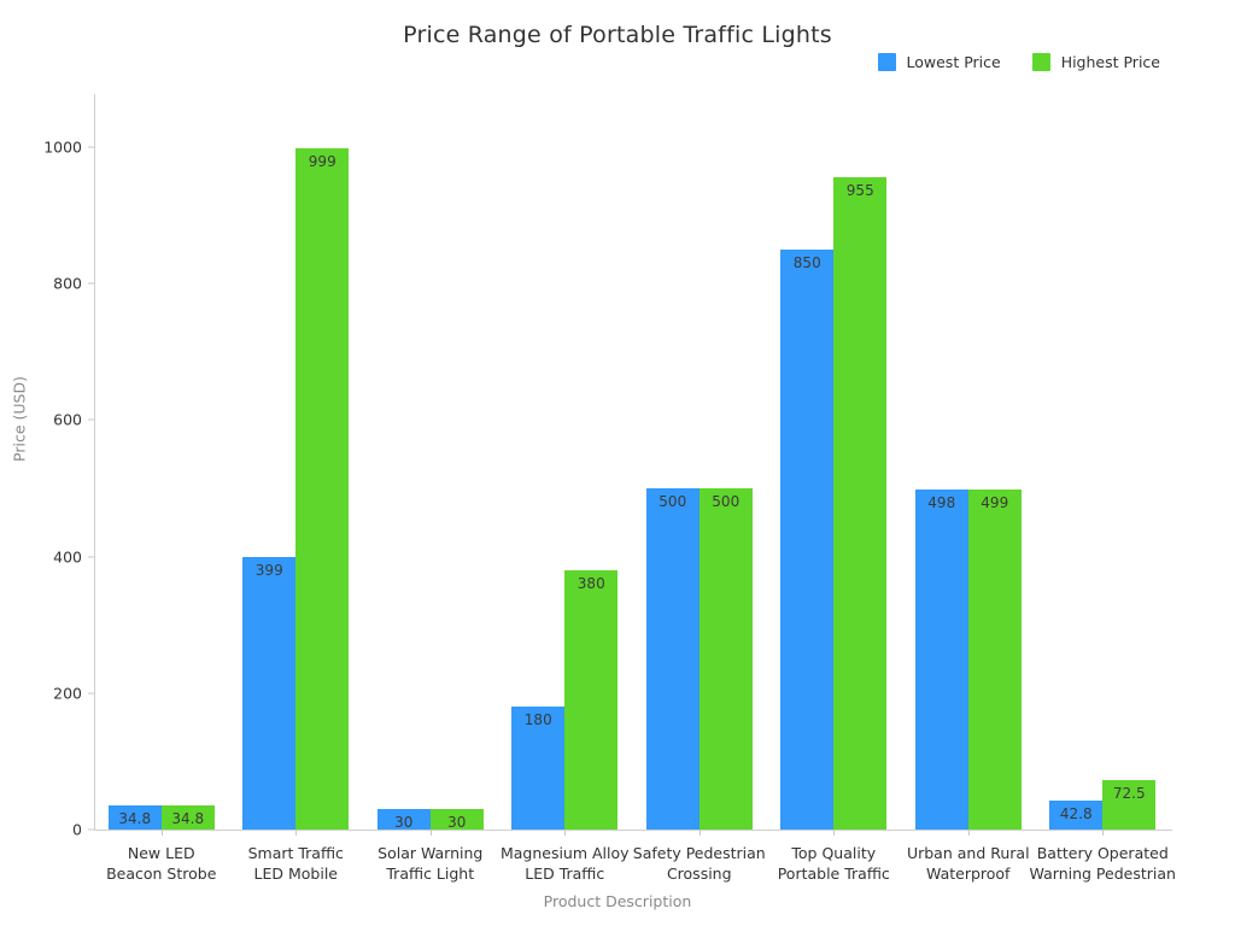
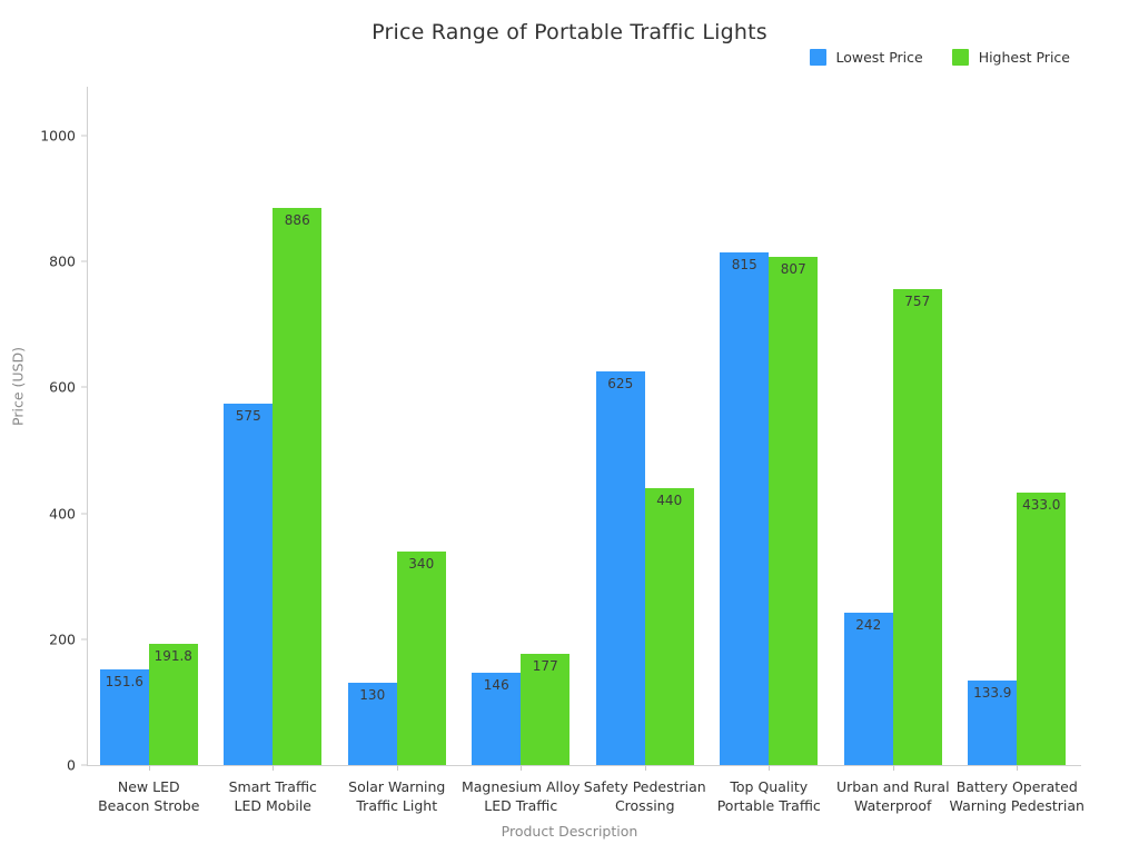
Lowest Price/New LED Beacon Strobe: 34.8 -> 151.6
Highest Price/New LED Beacon Strobe: 34.8 -> 191.8
Lowest Price/Smart Traffic LED Mobile: 399 -> 575
Highest Price/Smart Traffic LED Mobile: 999 -> 886
Lowest Price/Solar Warning Traffic Light: 30 -> 130
Highest Price/Solar Warning Traffic Light: 30 -> 340
Lowest Price/Magnesium Alloy LED Traffic: 180 -> 146
Highest Price/Magnesium Alloy LED Traffic: 380 -> 177
Lowest Price/Safety Pedestrian Crossing: 500 -> 625
Highest Price/Safety Pedestrian Crossing: 500 -> 440
Lowest Price/Top Quality Portable Traffic: 850 -> 815
Highest Price/Top Quality Portable Traffic: 955 -> 807
Lowest Price/Urban and Rural Waterproof: 498 -> 242
Highest Price/Urban and Rural Waterproof: 499 -> 757
Lowest Price/Battery Operated Warning Pedestrian: 42.8 -> 133.9
Highest Price/Battery Operated Warning Pedestrian: 72.5 -> 433.0
